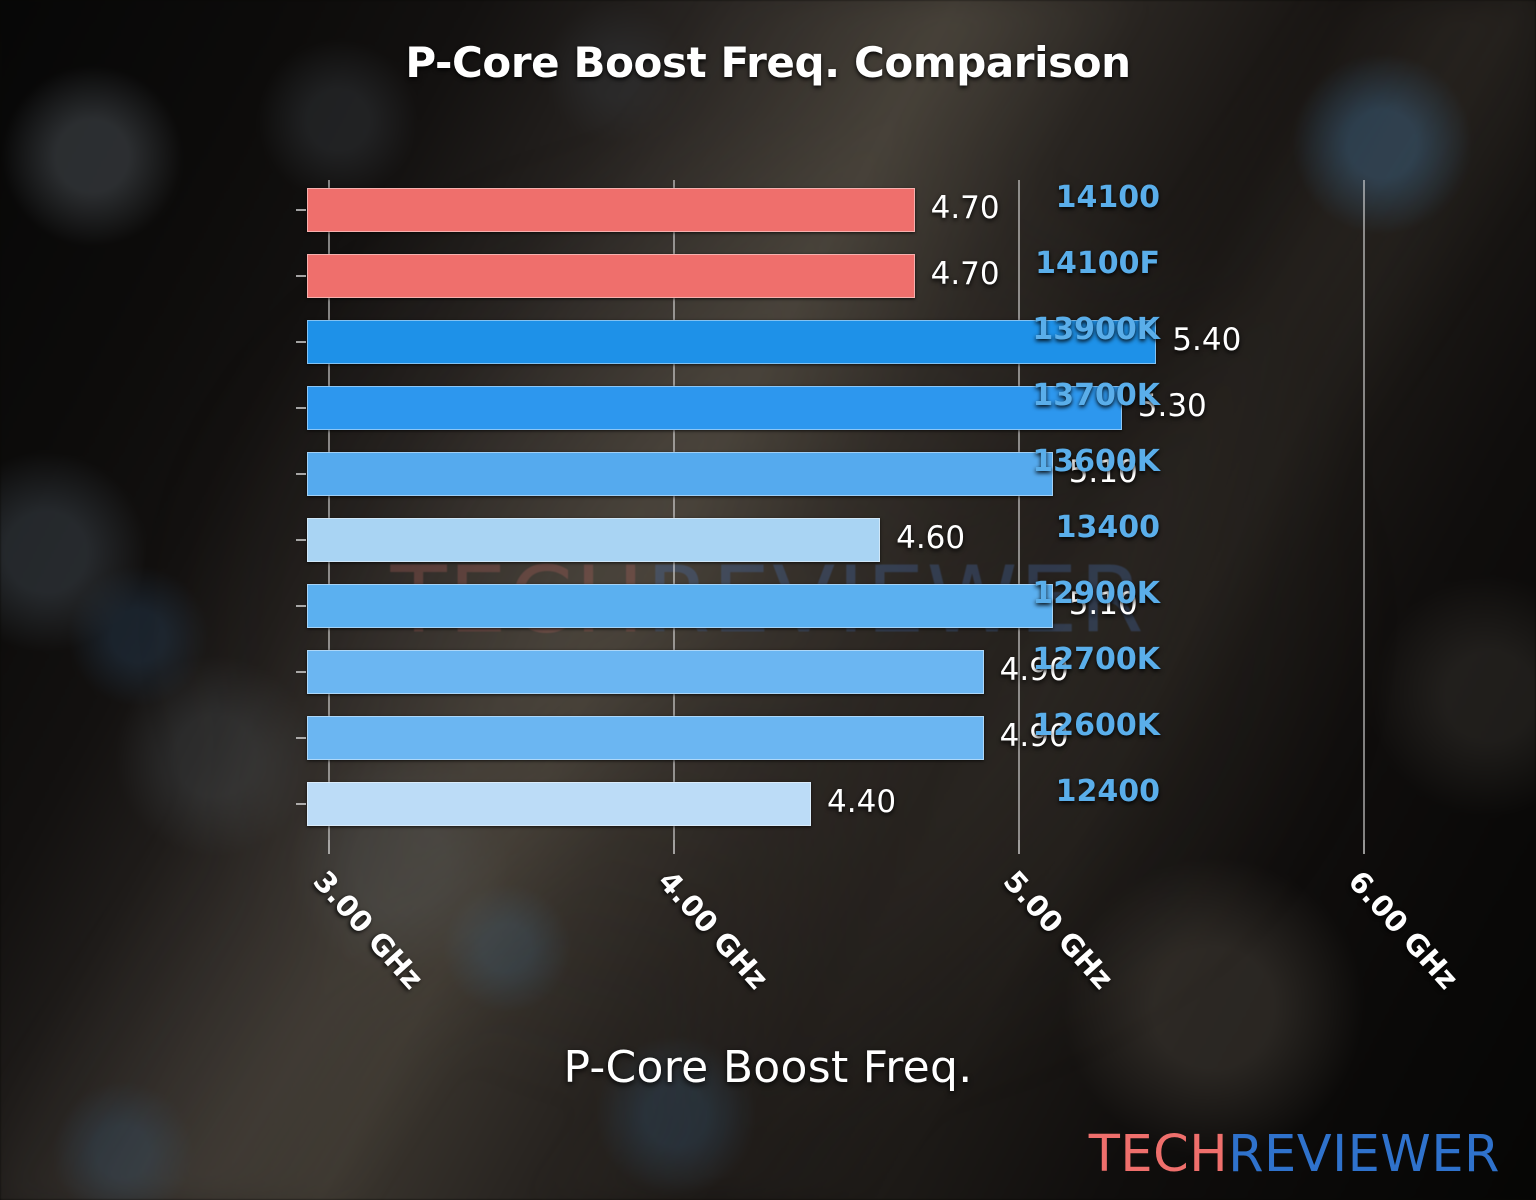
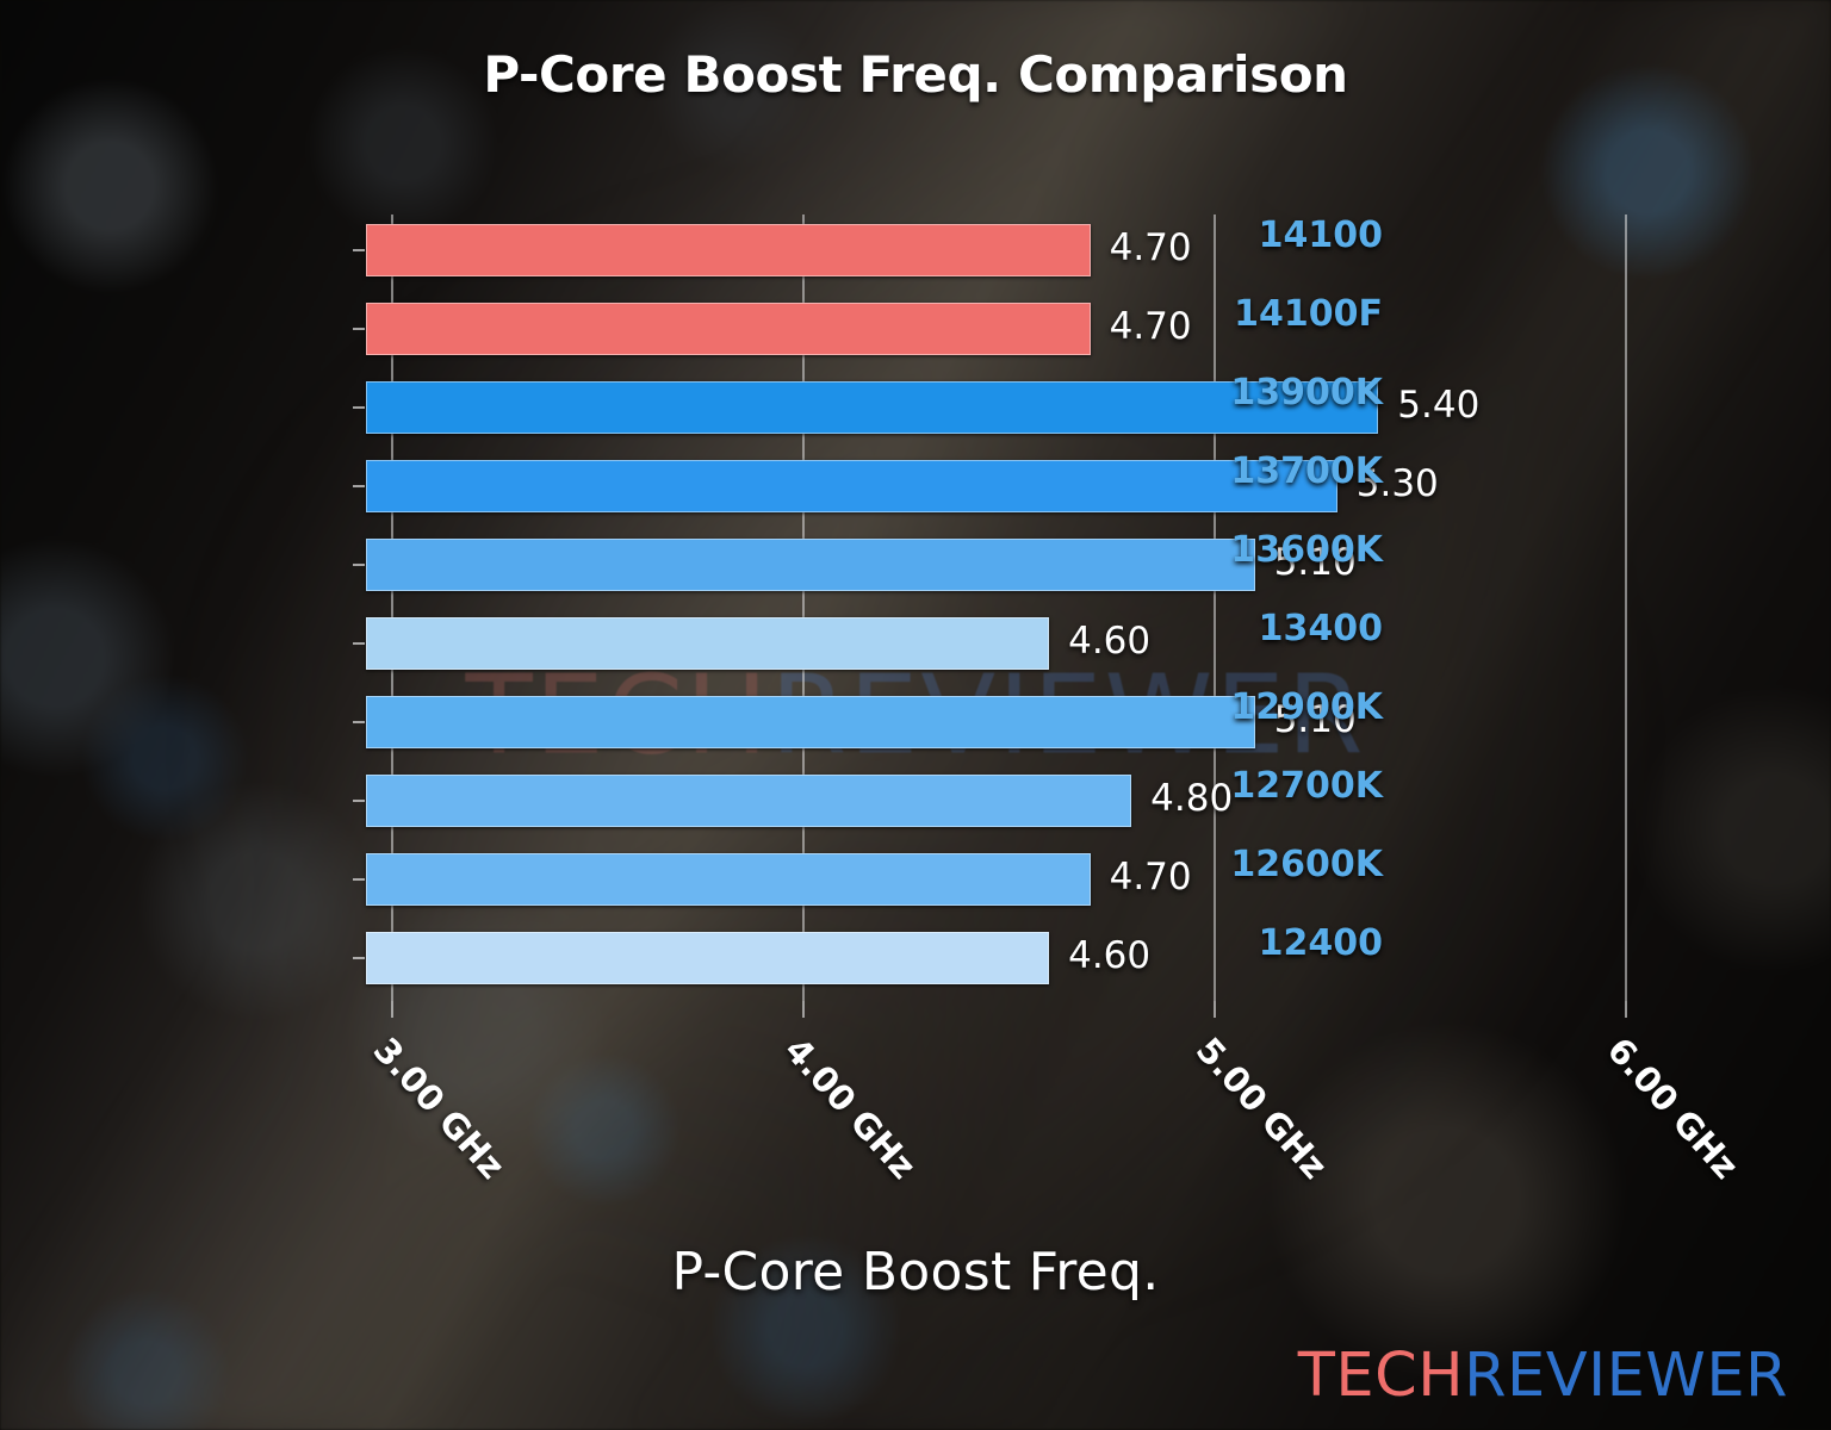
12700K: 4.90 -> 4.80
12600K: 4.90 -> 4.70
12400: 4.40 -> 4.60
